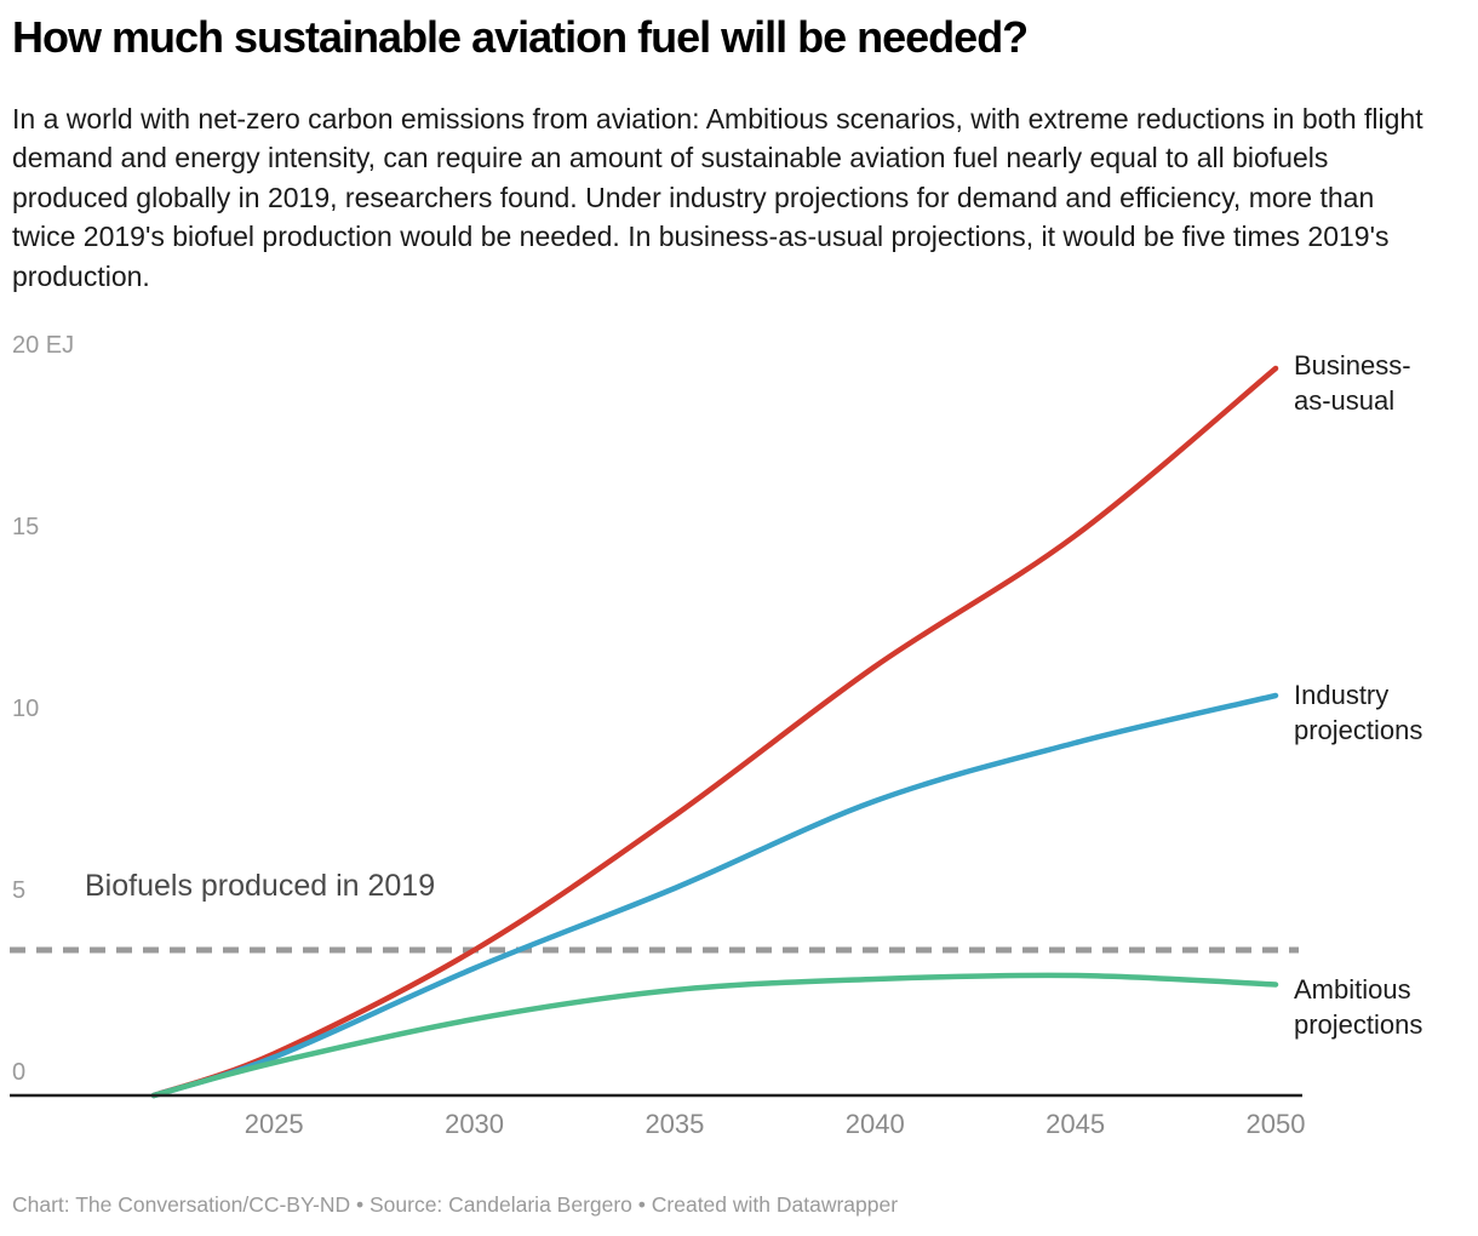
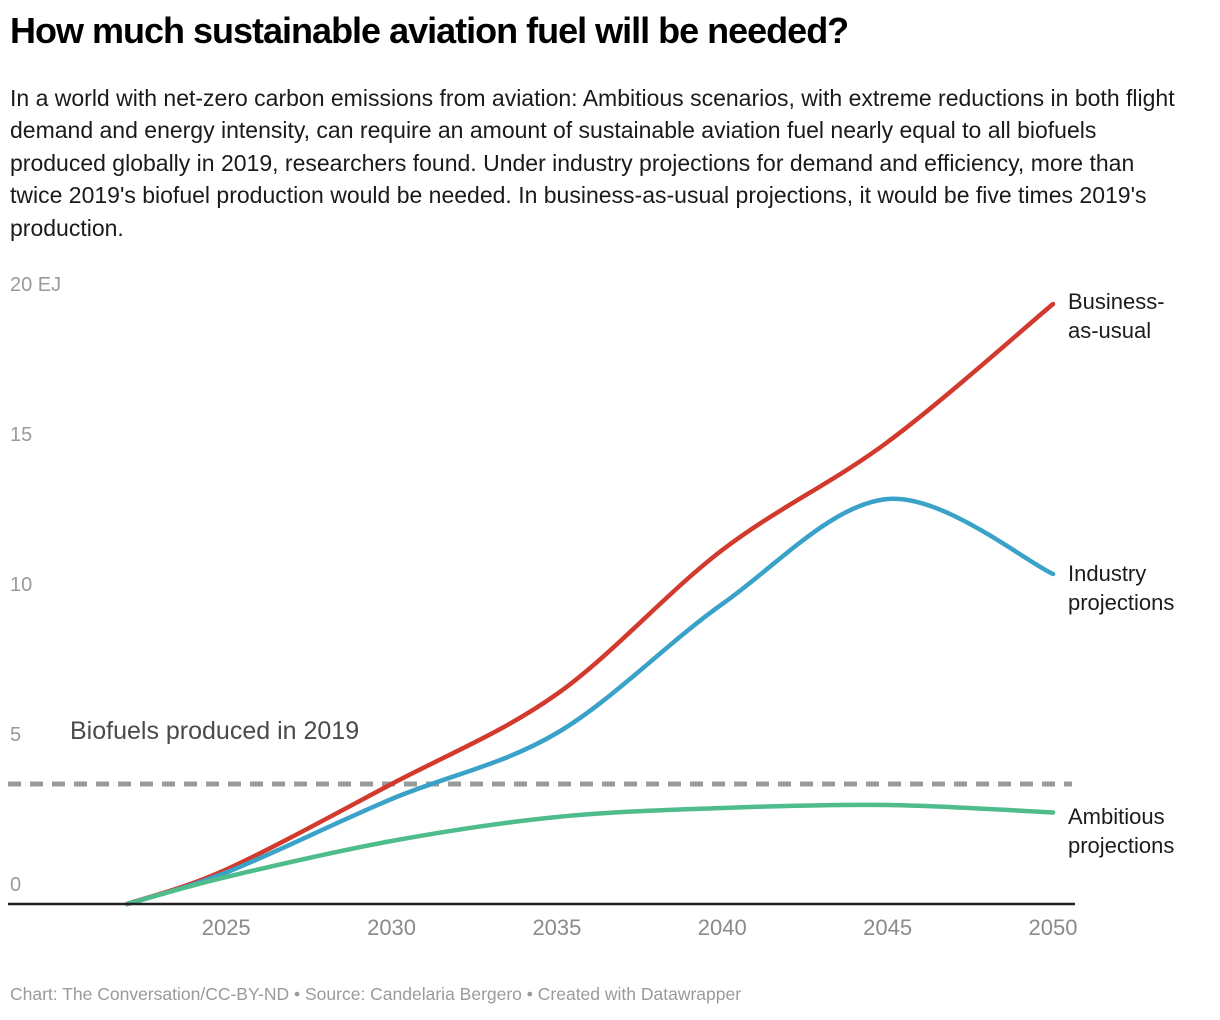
Business-as-usual/2035: 7.7 -> 7.0
Industry projections/2040: 8.1 -> 10.0
Industry projections/2045: 9.7 -> 13.5
